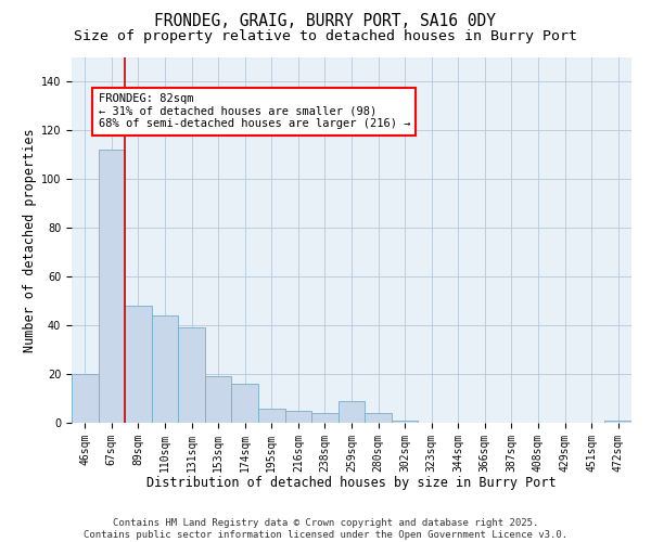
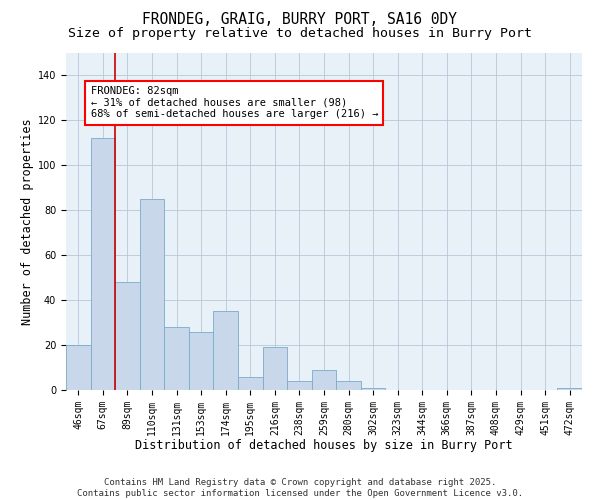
110sqm: 44 -> 85
131sqm: 39 -> 28
153sqm: 19 -> 26
174sqm: 16 -> 35
216sqm: 5 -> 19
